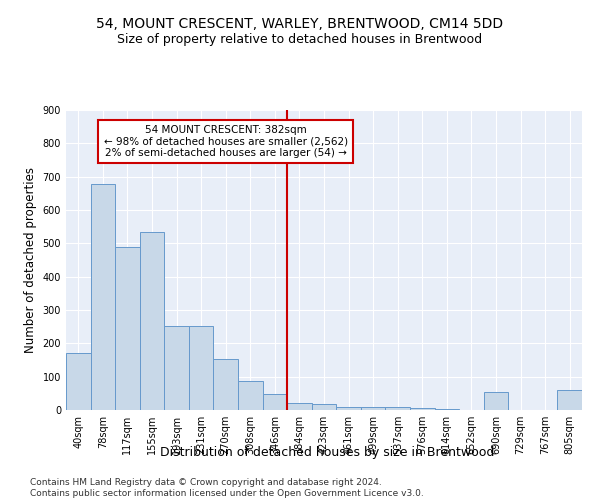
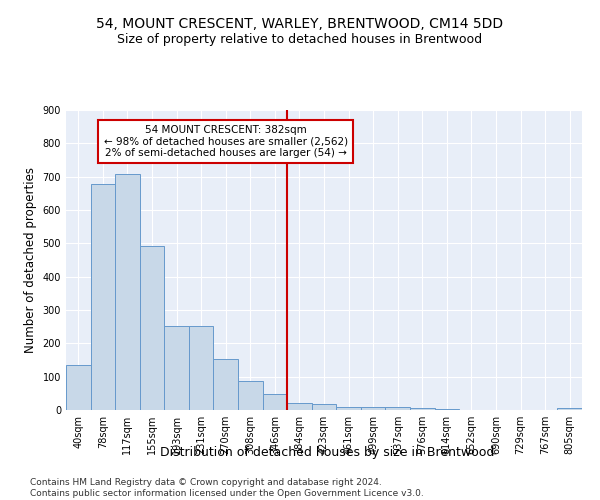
40sqm: 170 -> 135
117sqm: 490 -> 707
155sqm: 535 -> 493
690sqm: 55 -> 1
805sqm: 60 -> 5
